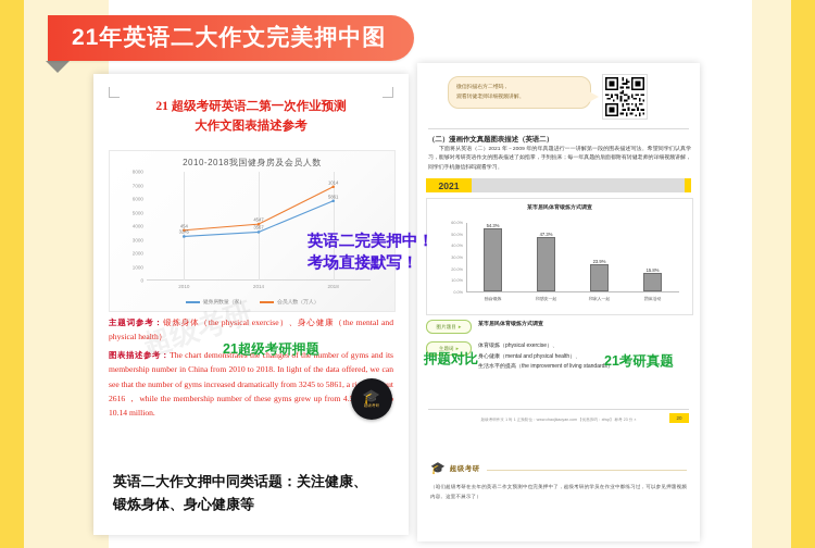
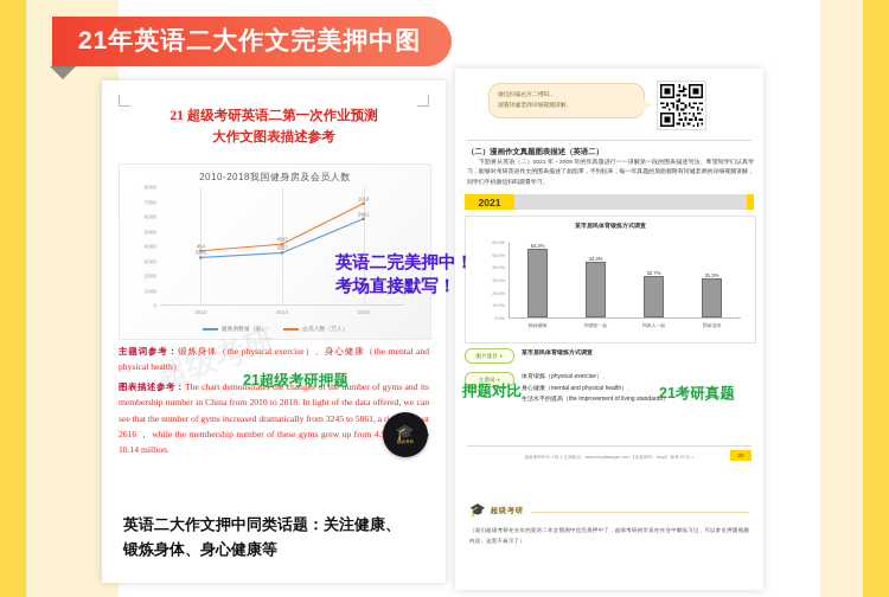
某市居民体育锻炼方式调查/和朋友一起: 47.3% -> 44.3%
某市居民体育锻炼方式调查/和家人一起: 23.9% -> 32.7%
某市居民体育锻炼方式调查/团体活动: 15.8% -> 31.3%
